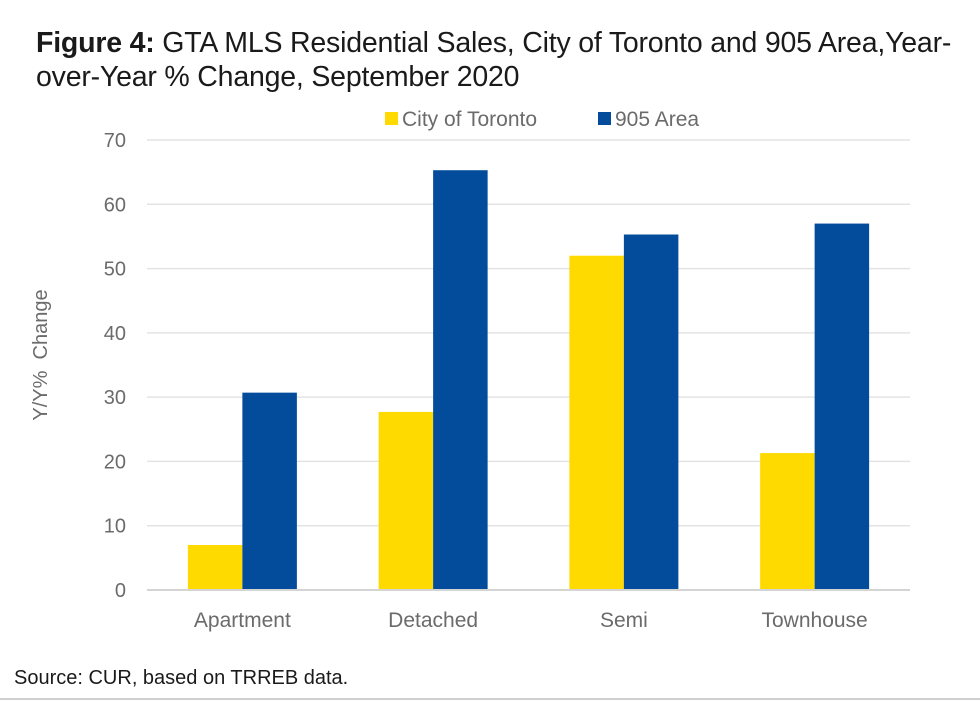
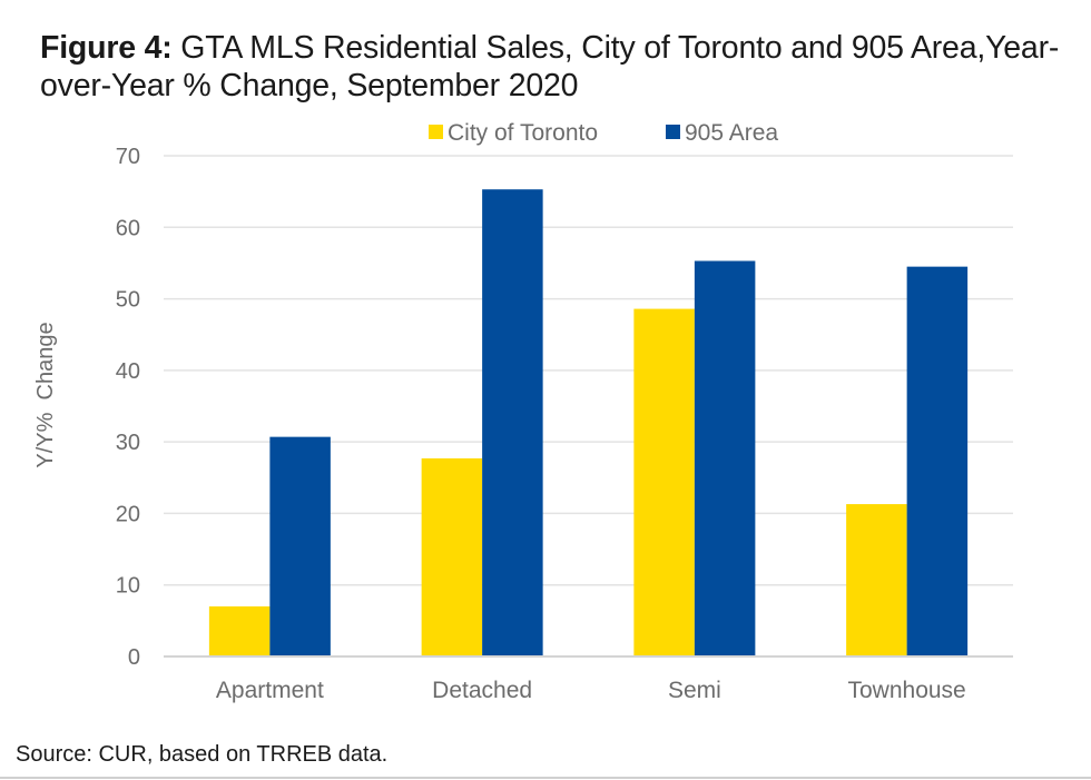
City of Toronto/Semi: 52 -> 49
905 Area/Townhouse: 57 -> 54
